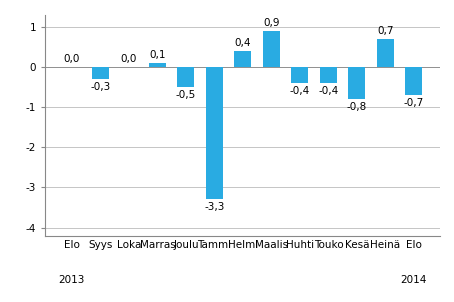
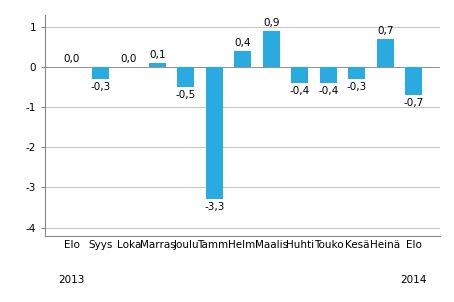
Kesä: -0,8 -> -0,3
